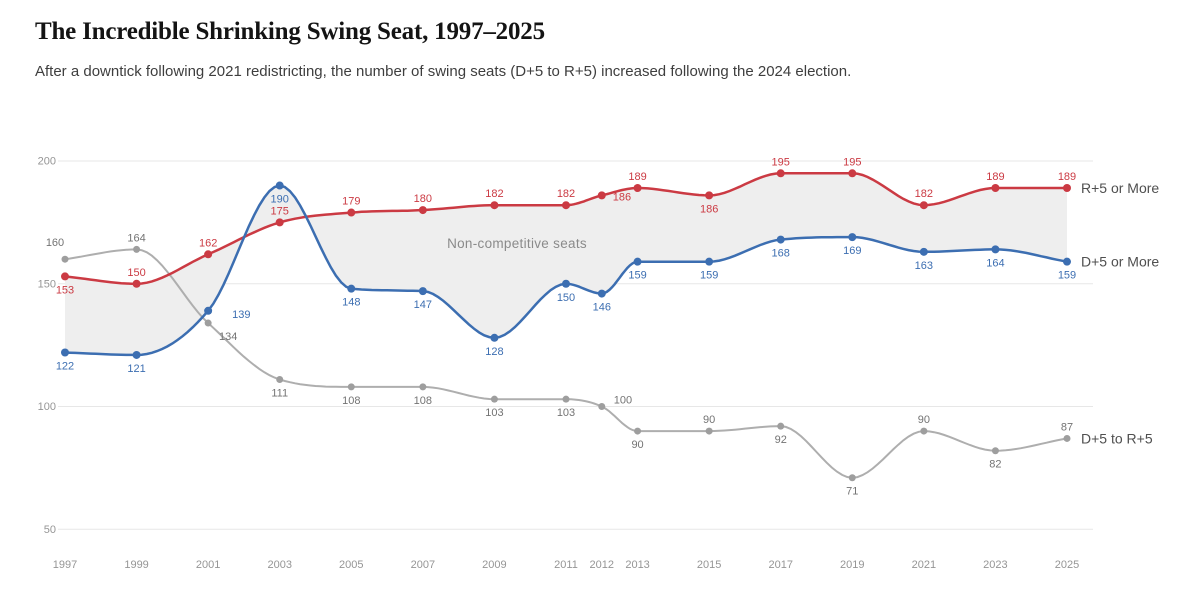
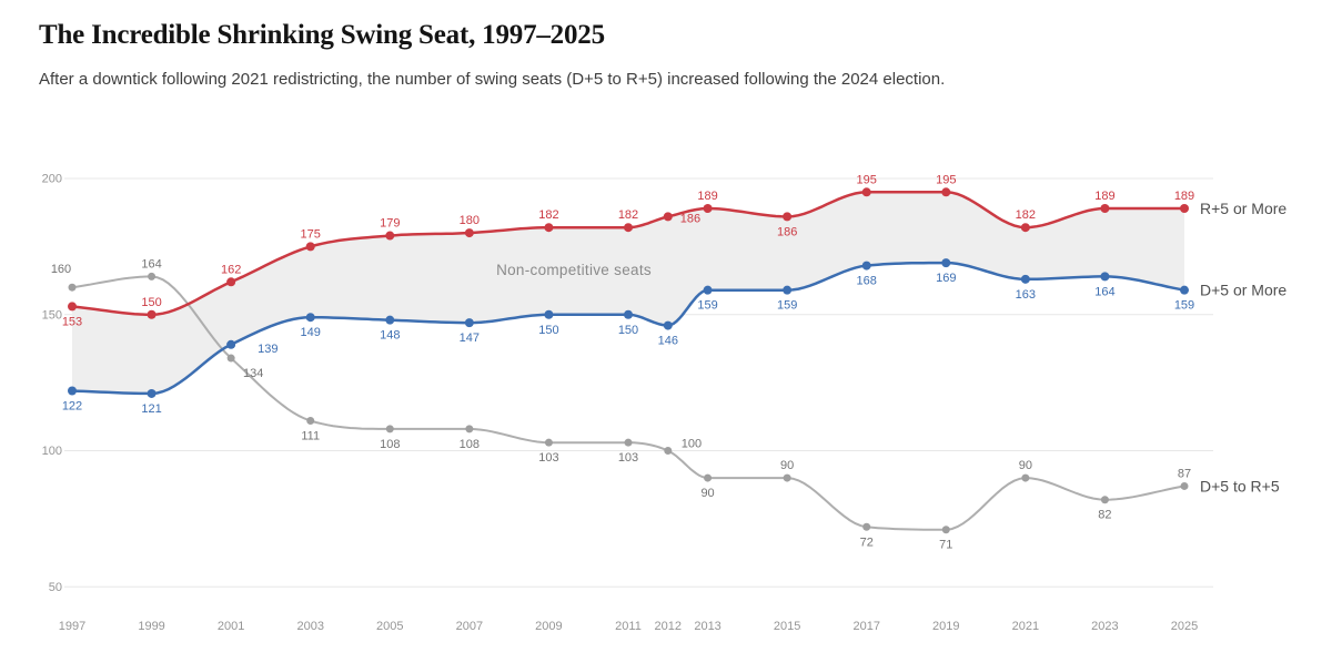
D+5 or More/2003: 190 -> 149
D+5 or More/2009: 128 -> 150
D+5 to R+5/2017: 92 -> 72
